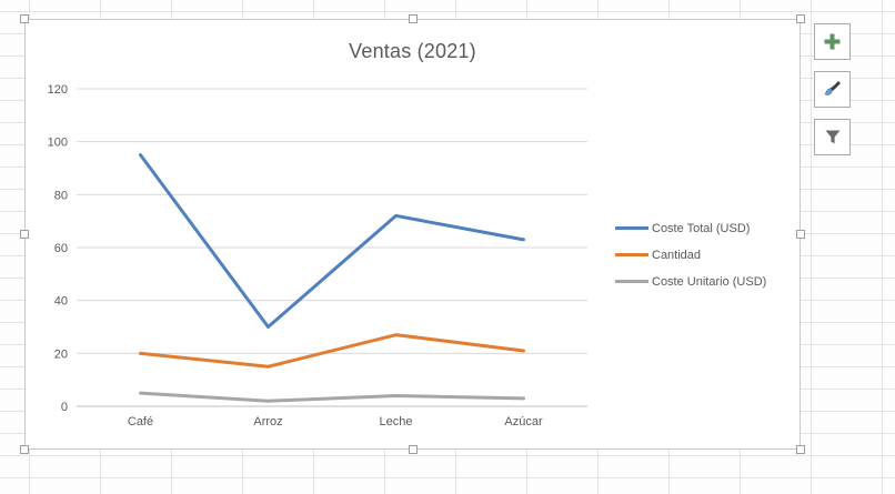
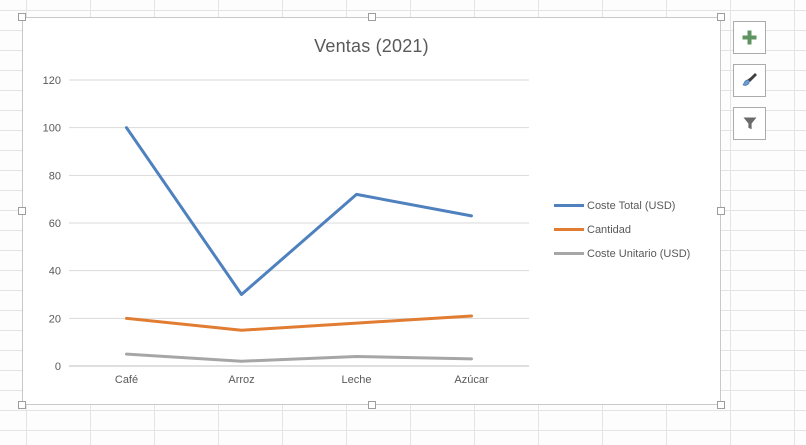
Coste Total (USD)/Café: 95 -> 100
Cantidad/Leche: 27 -> 18
